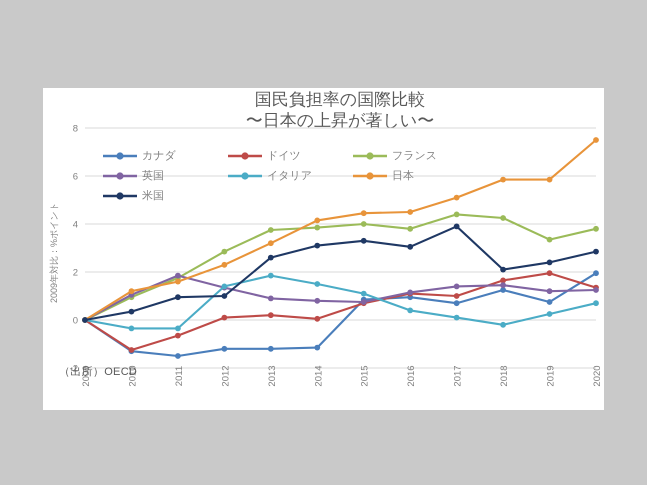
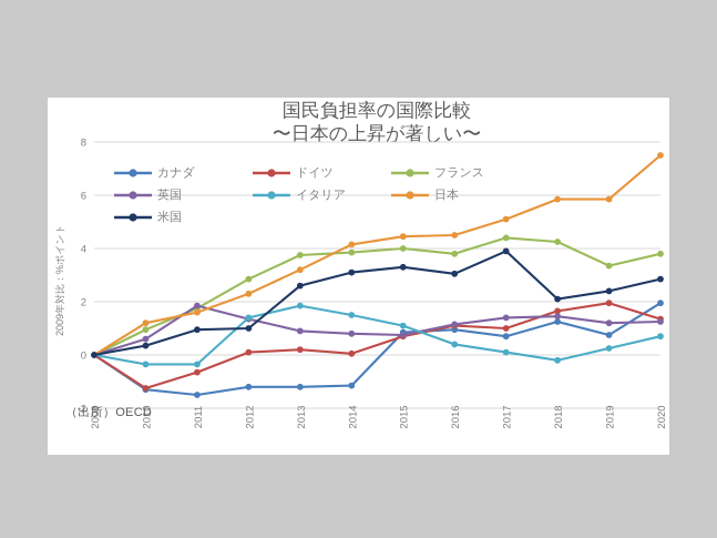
英国/2010: 1.1 -> 0.6
